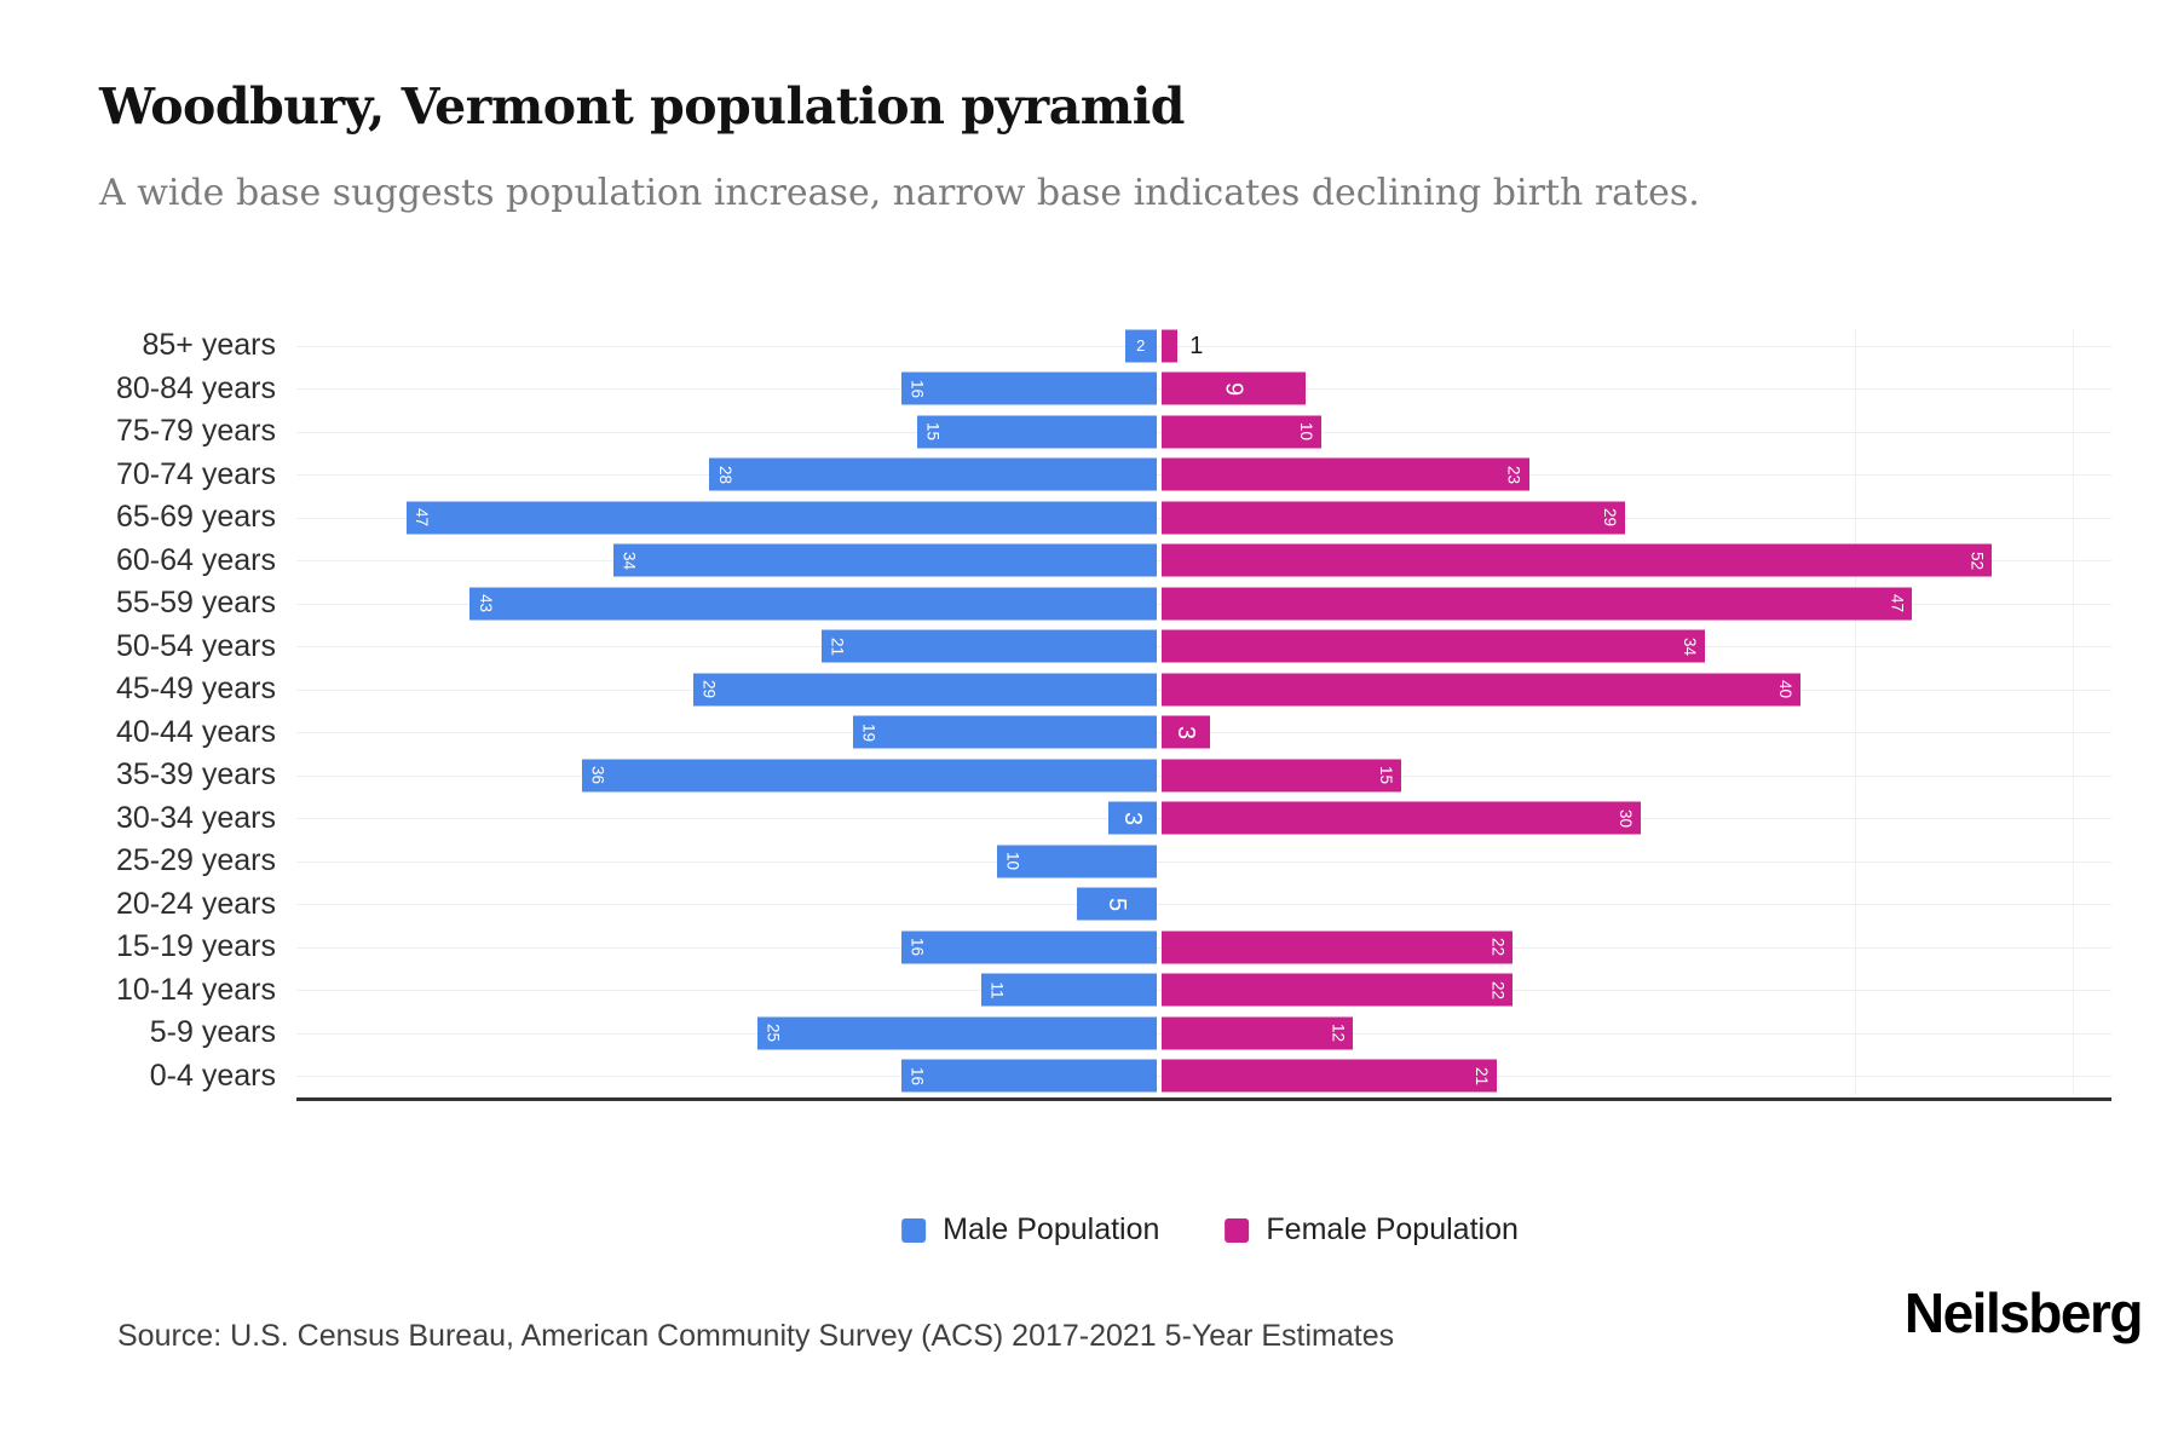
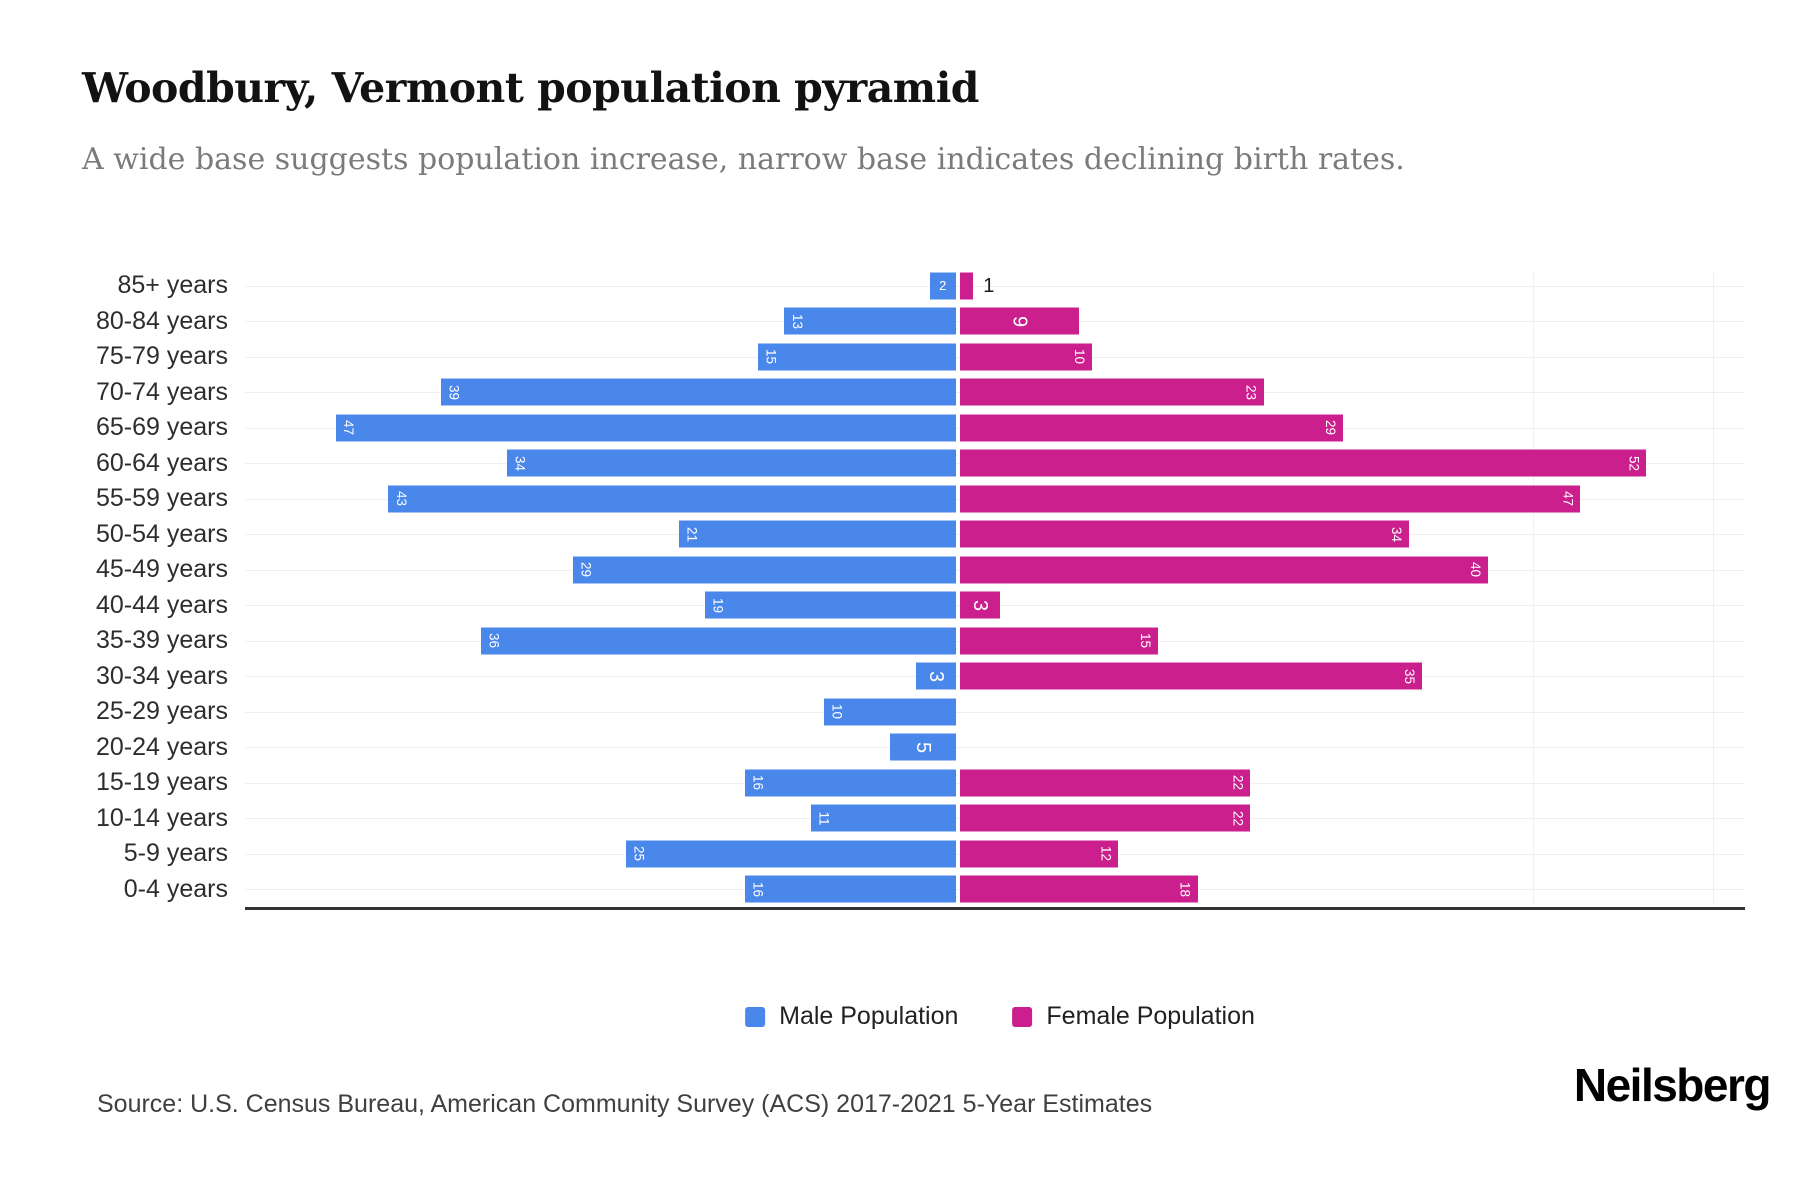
Male Population/80-84 years: 16 -> 13
Male Population/70-74 years: 28 -> 39
Female Population/30-34 years: 30 -> 35
Female Population/0-4 years: 21 -> 18
